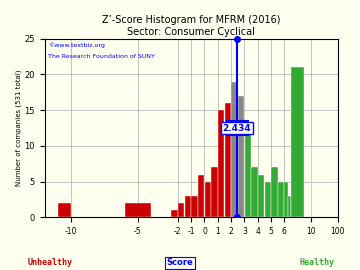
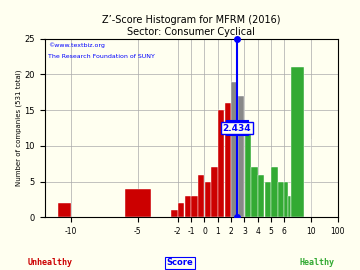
-5: 2 -> 4
